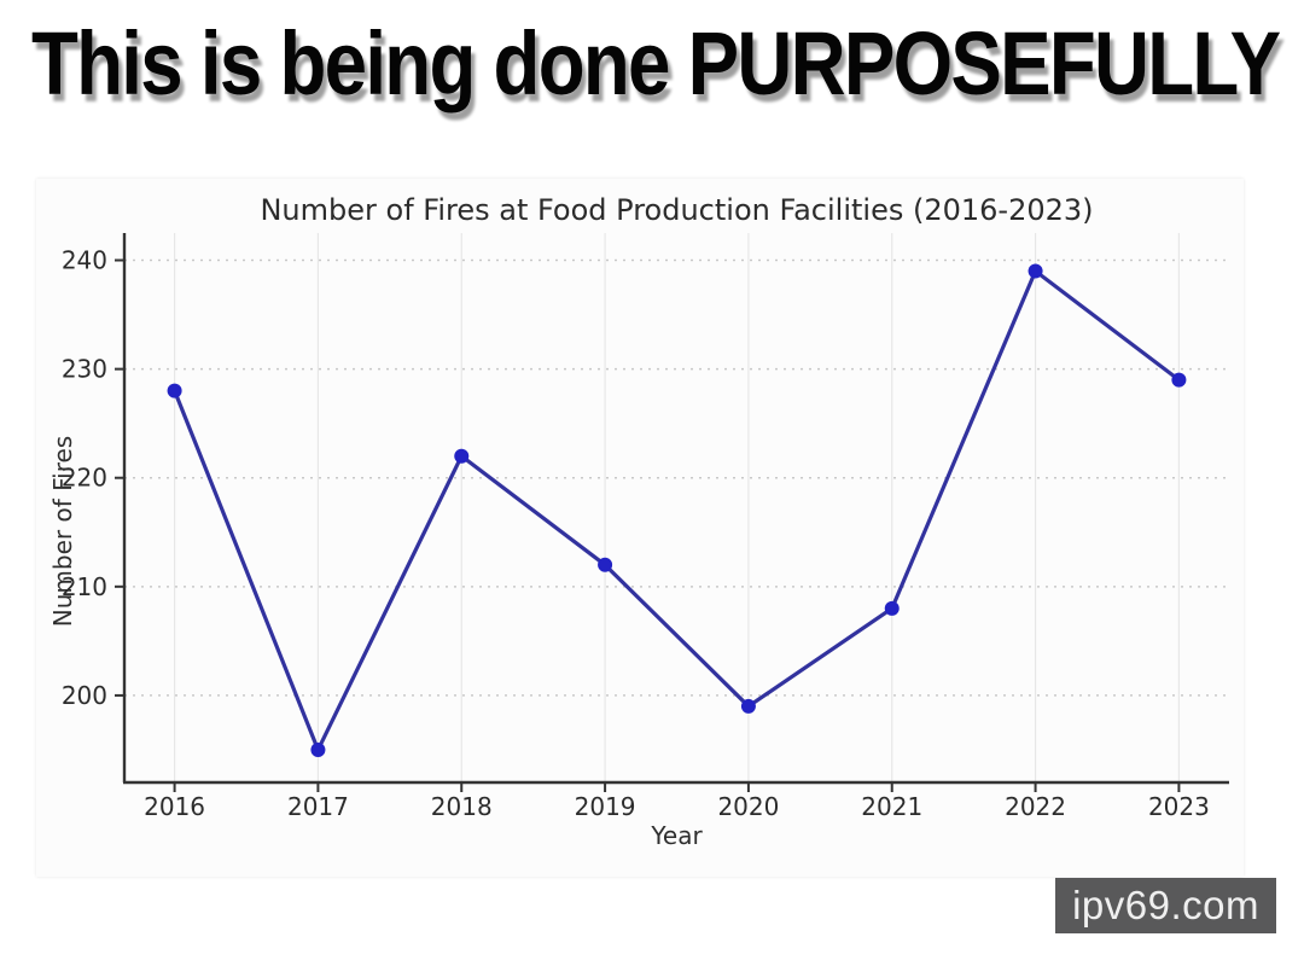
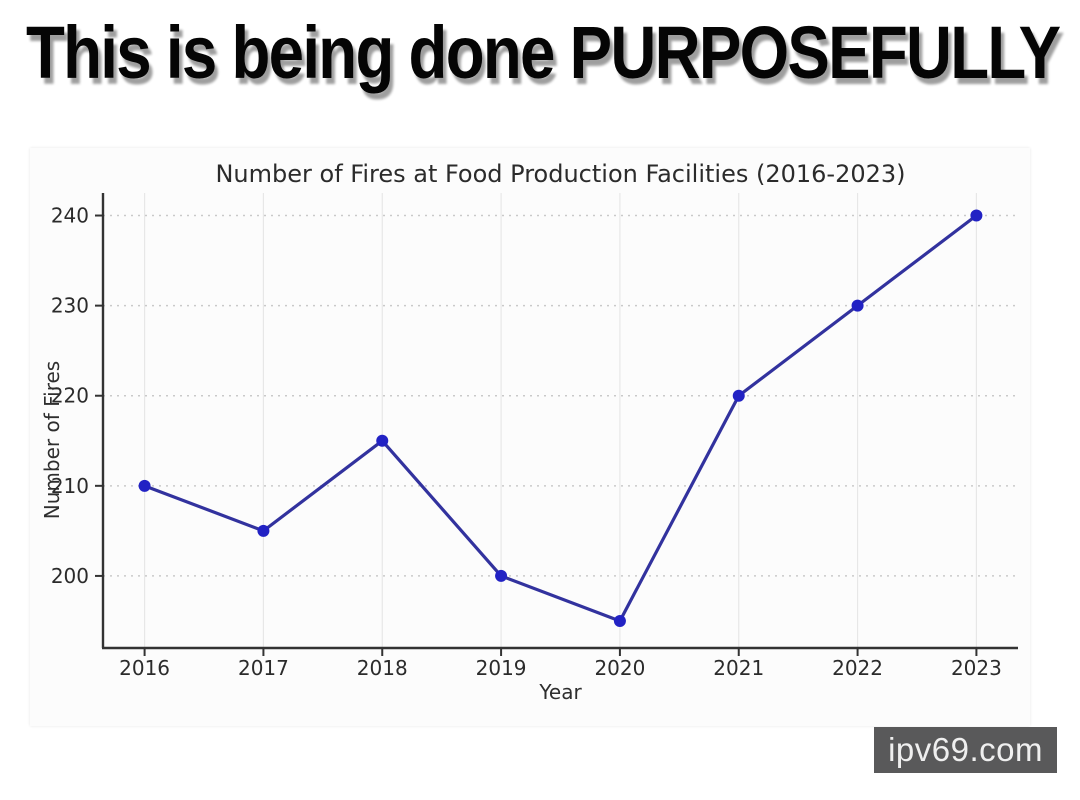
2016: 228 -> 210
2017: 195 -> 205
2018: 222 -> 215
2019: 212 -> 200
2020: 199 -> 195
2021: 208 -> 220
2022: 239 -> 230
2023: 229 -> 240
